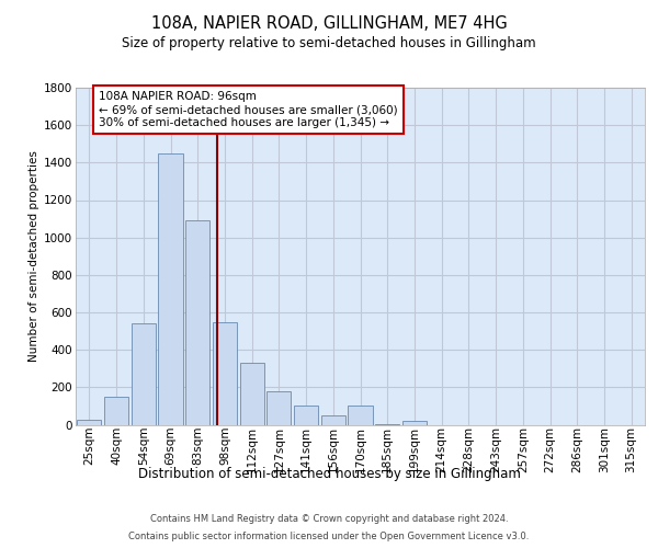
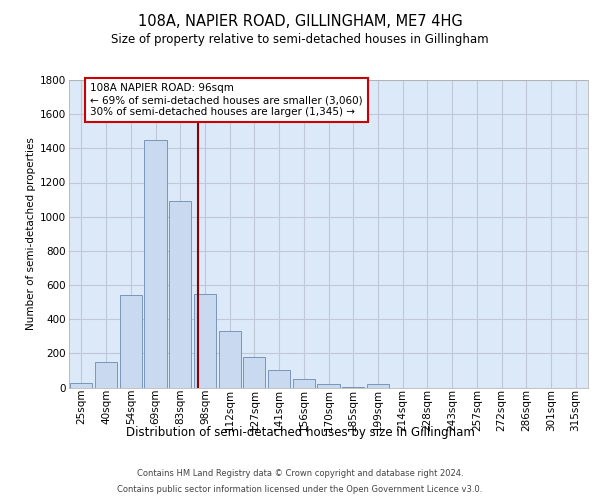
170sqm: 100 -> 20
